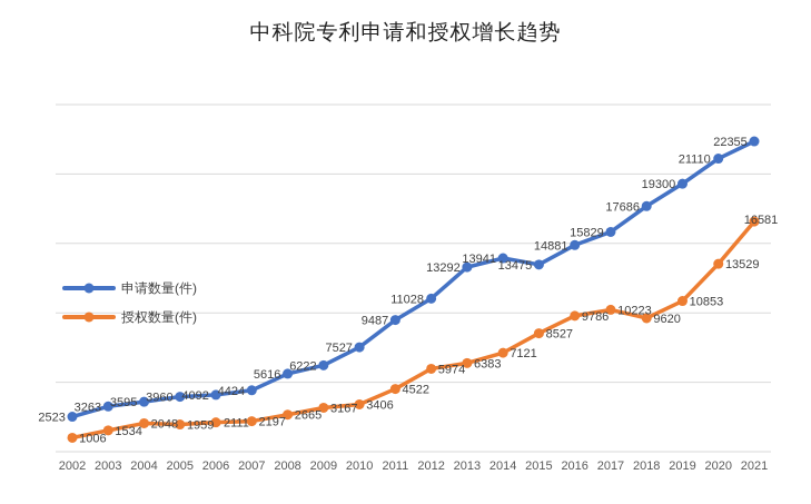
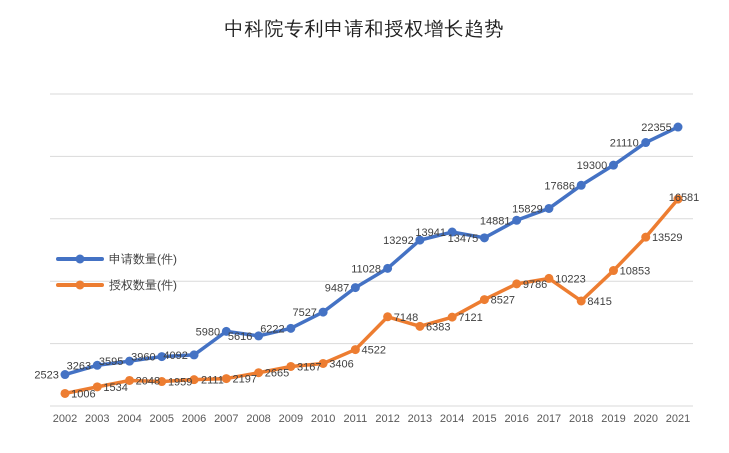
申请数量(件)/2007: 4424 -> 5980
授权数量(件)/2012: 5974 -> 7148
授权数量(件)/2018: 9620 -> 8415
